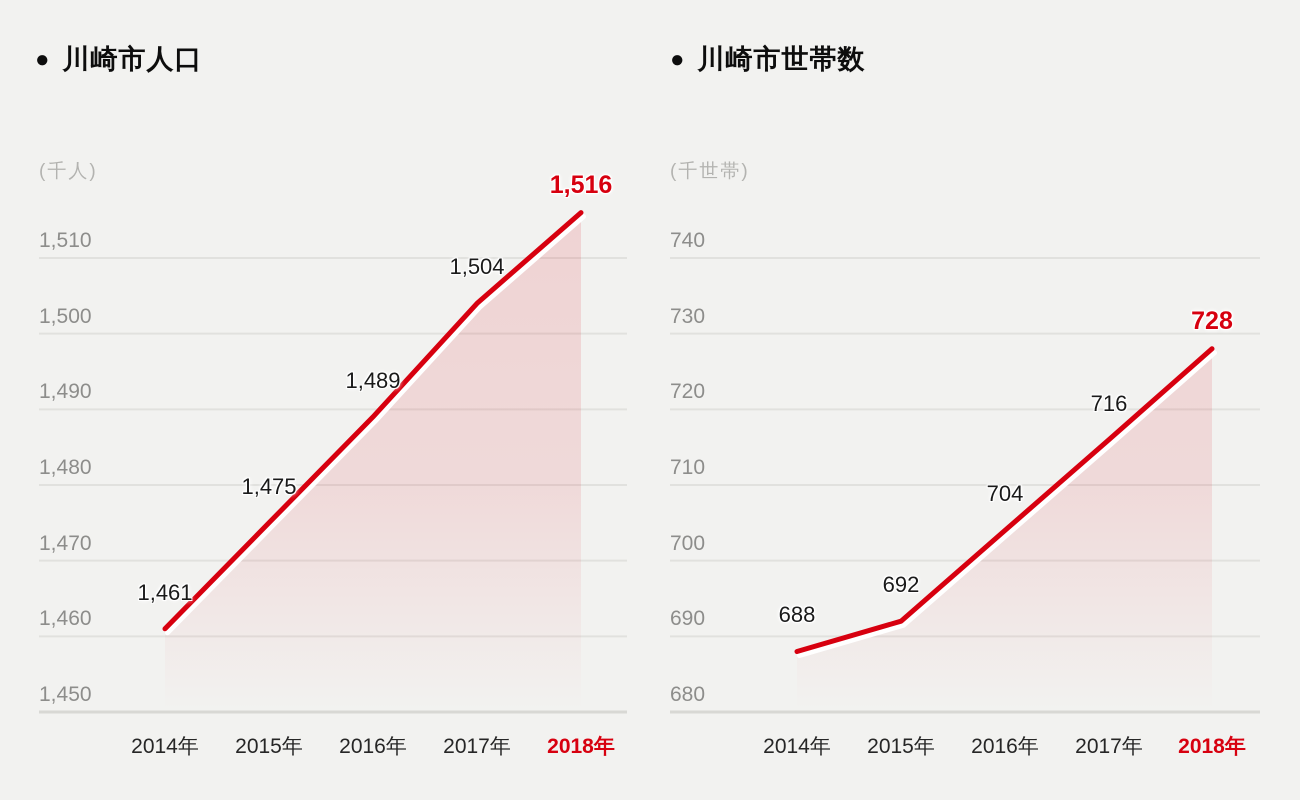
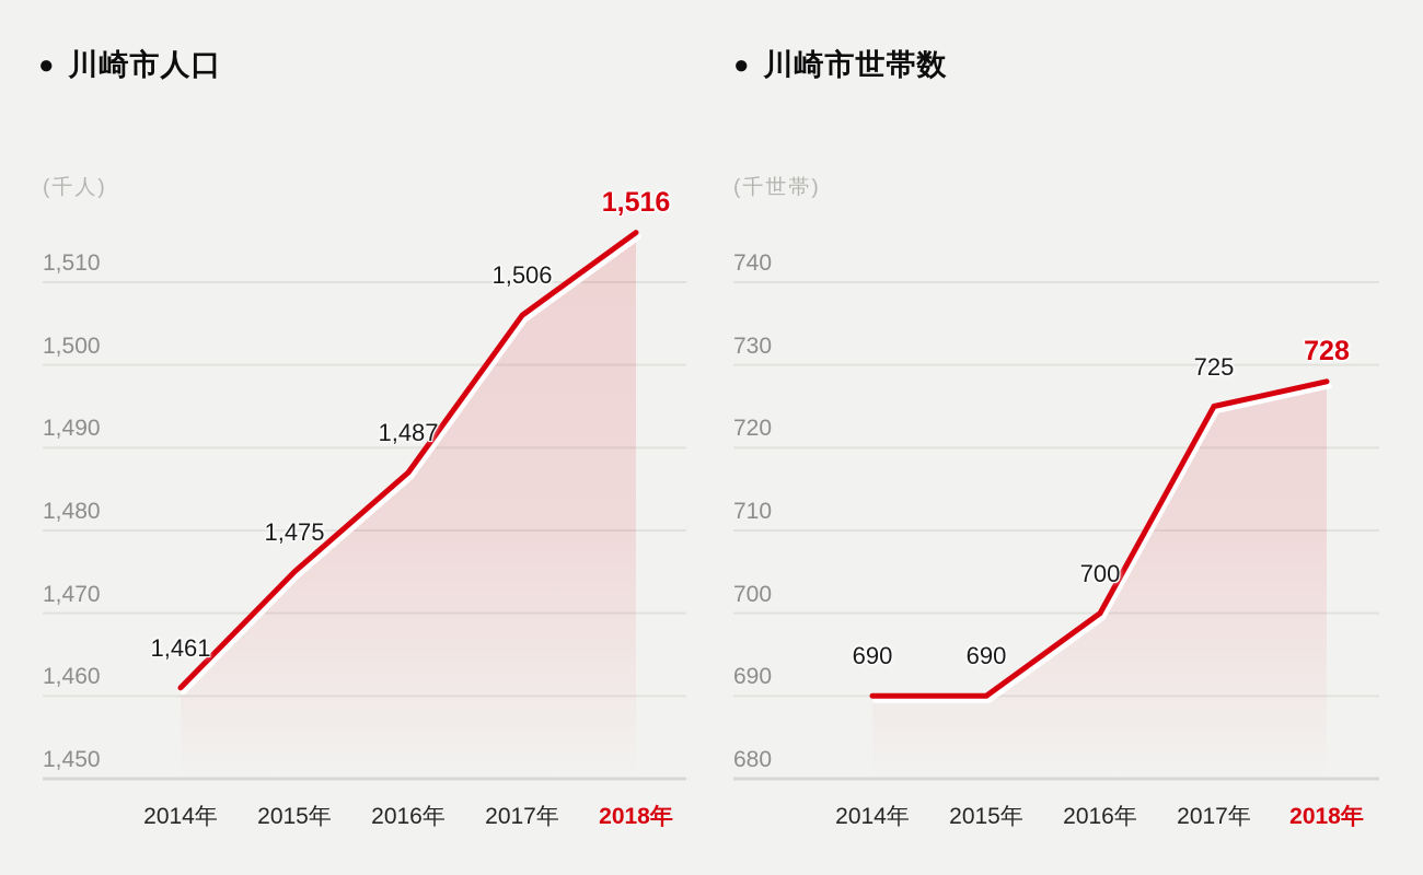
川崎市人口/2016年: 1,489 -> 1,487
川崎市人口/2017年: 1,504 -> 1,506
川崎市世帯数/2014年: 688 -> 690
川崎市世帯数/2015年: 692 -> 690
川崎市世帯数/2016年: 704 -> 700
川崎市世帯数/2017年: 716 -> 725
